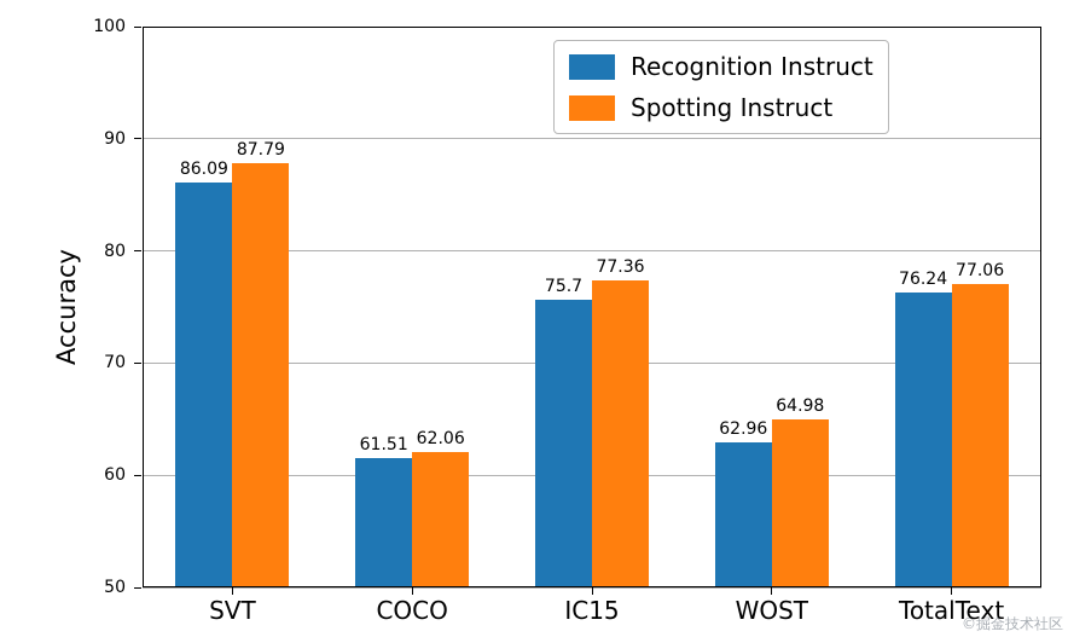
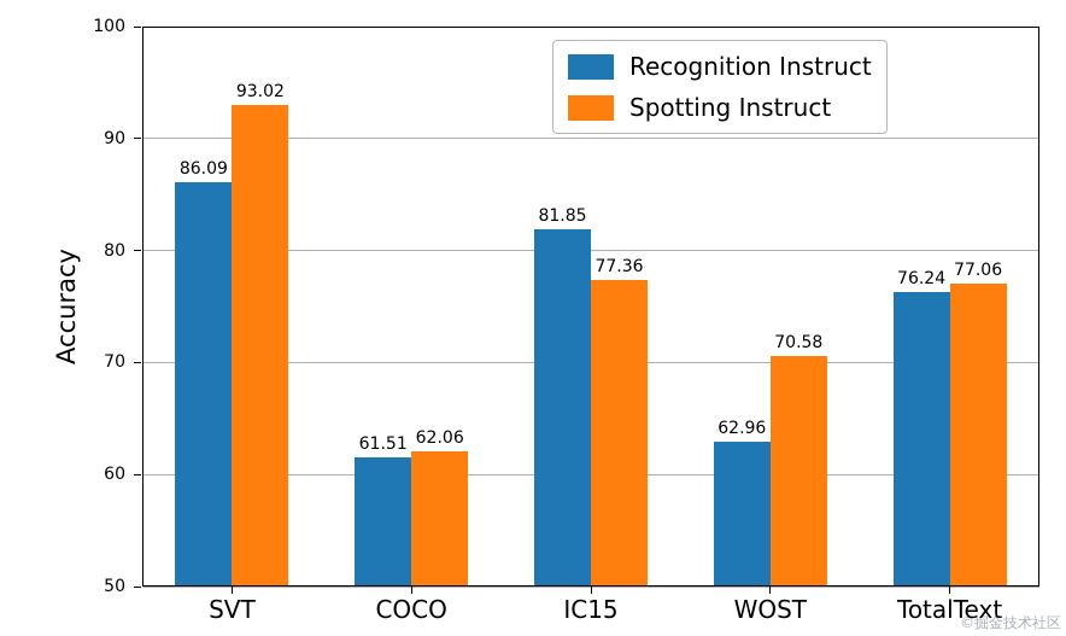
Spotting Instruct/SVT: 87.79 -> 93.02
Recognition Instruct/IC15: 75.7 -> 81.85
Spotting Instruct/WOST: 64.98 -> 70.58
